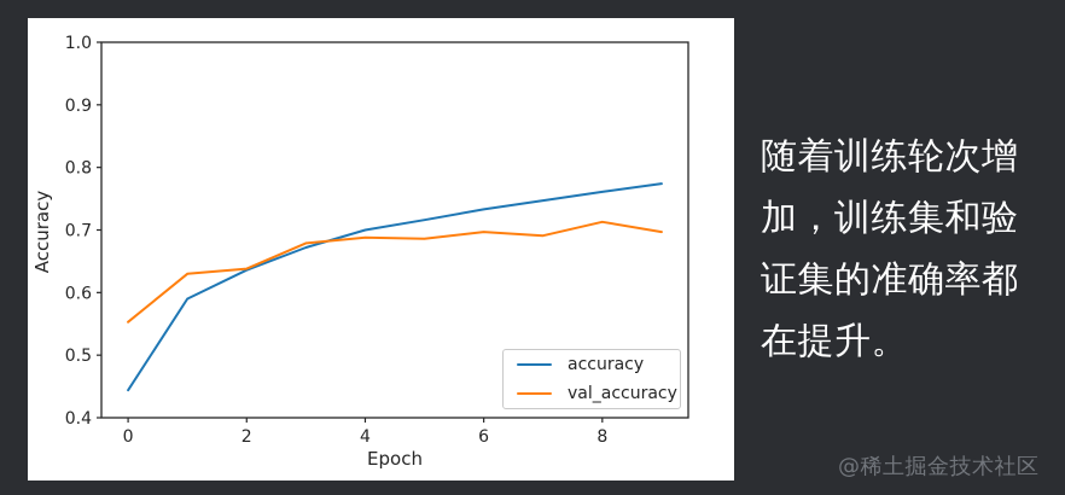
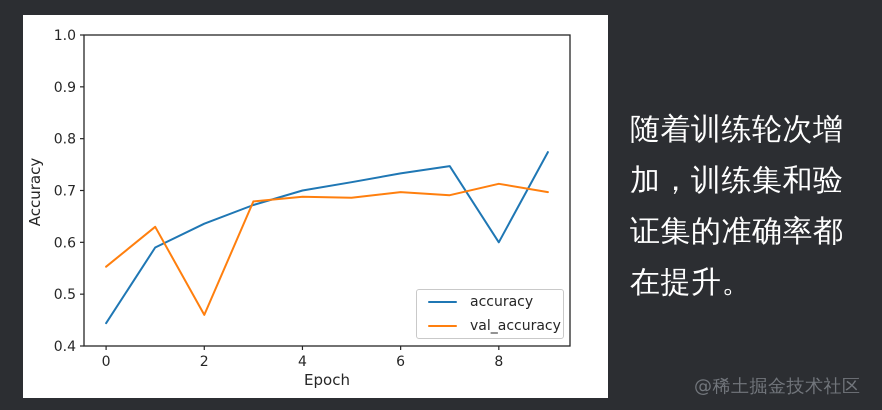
val_accuracy/2: 0.64 -> 0.46
accuracy/8: 0.76 -> 0.60
